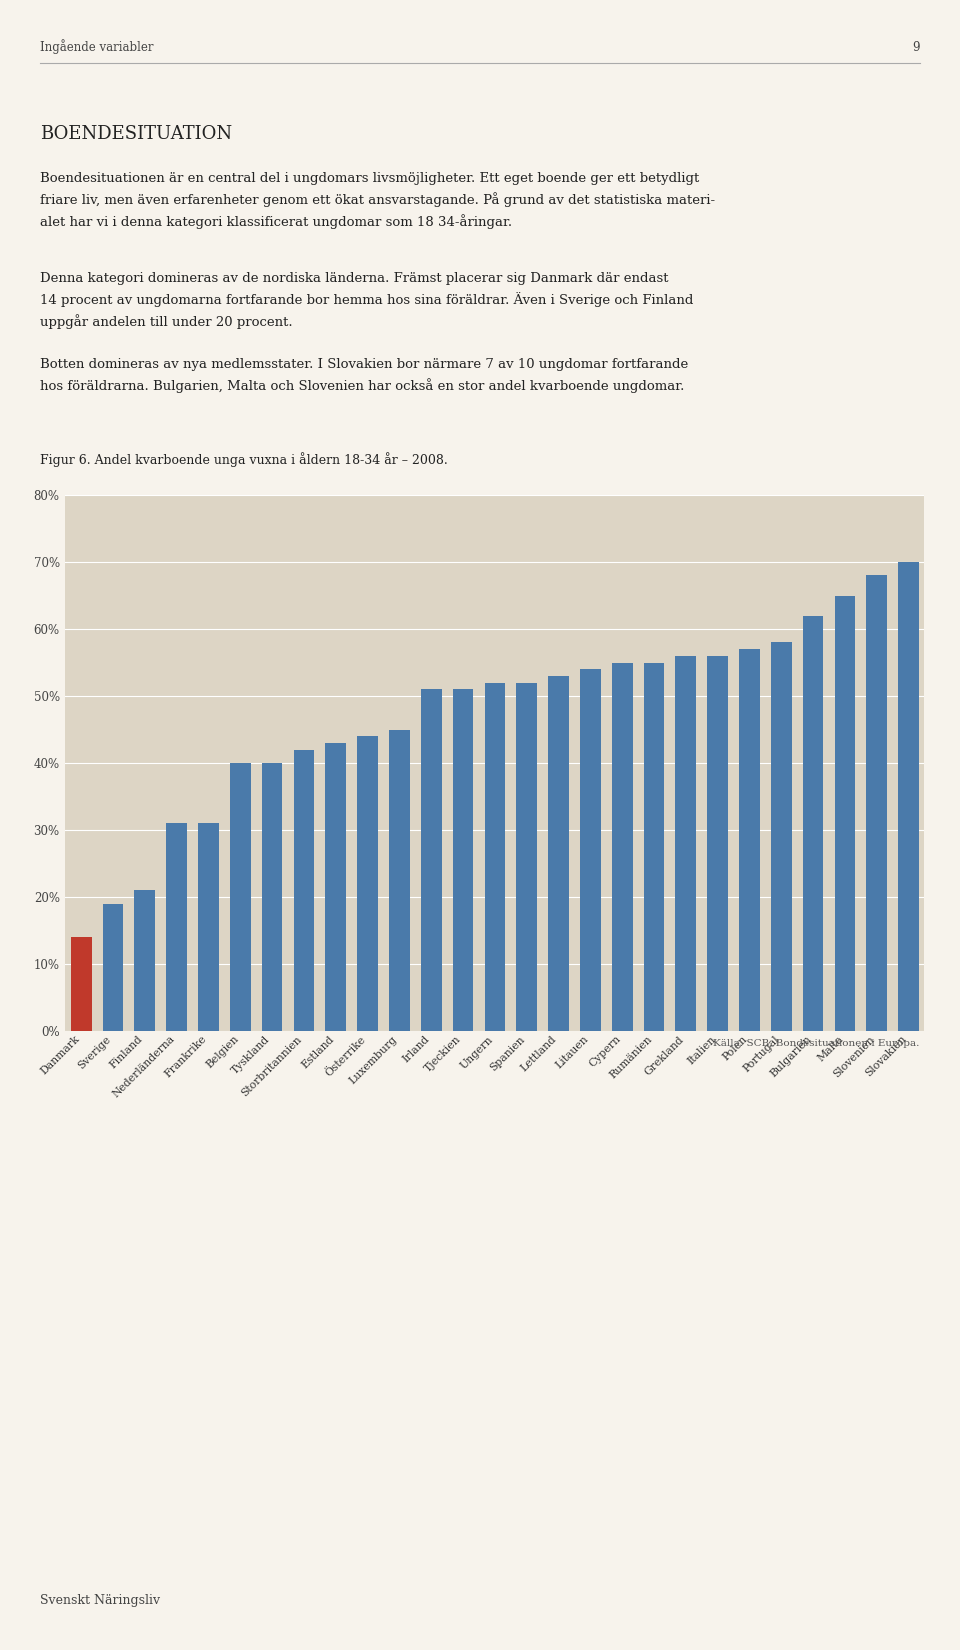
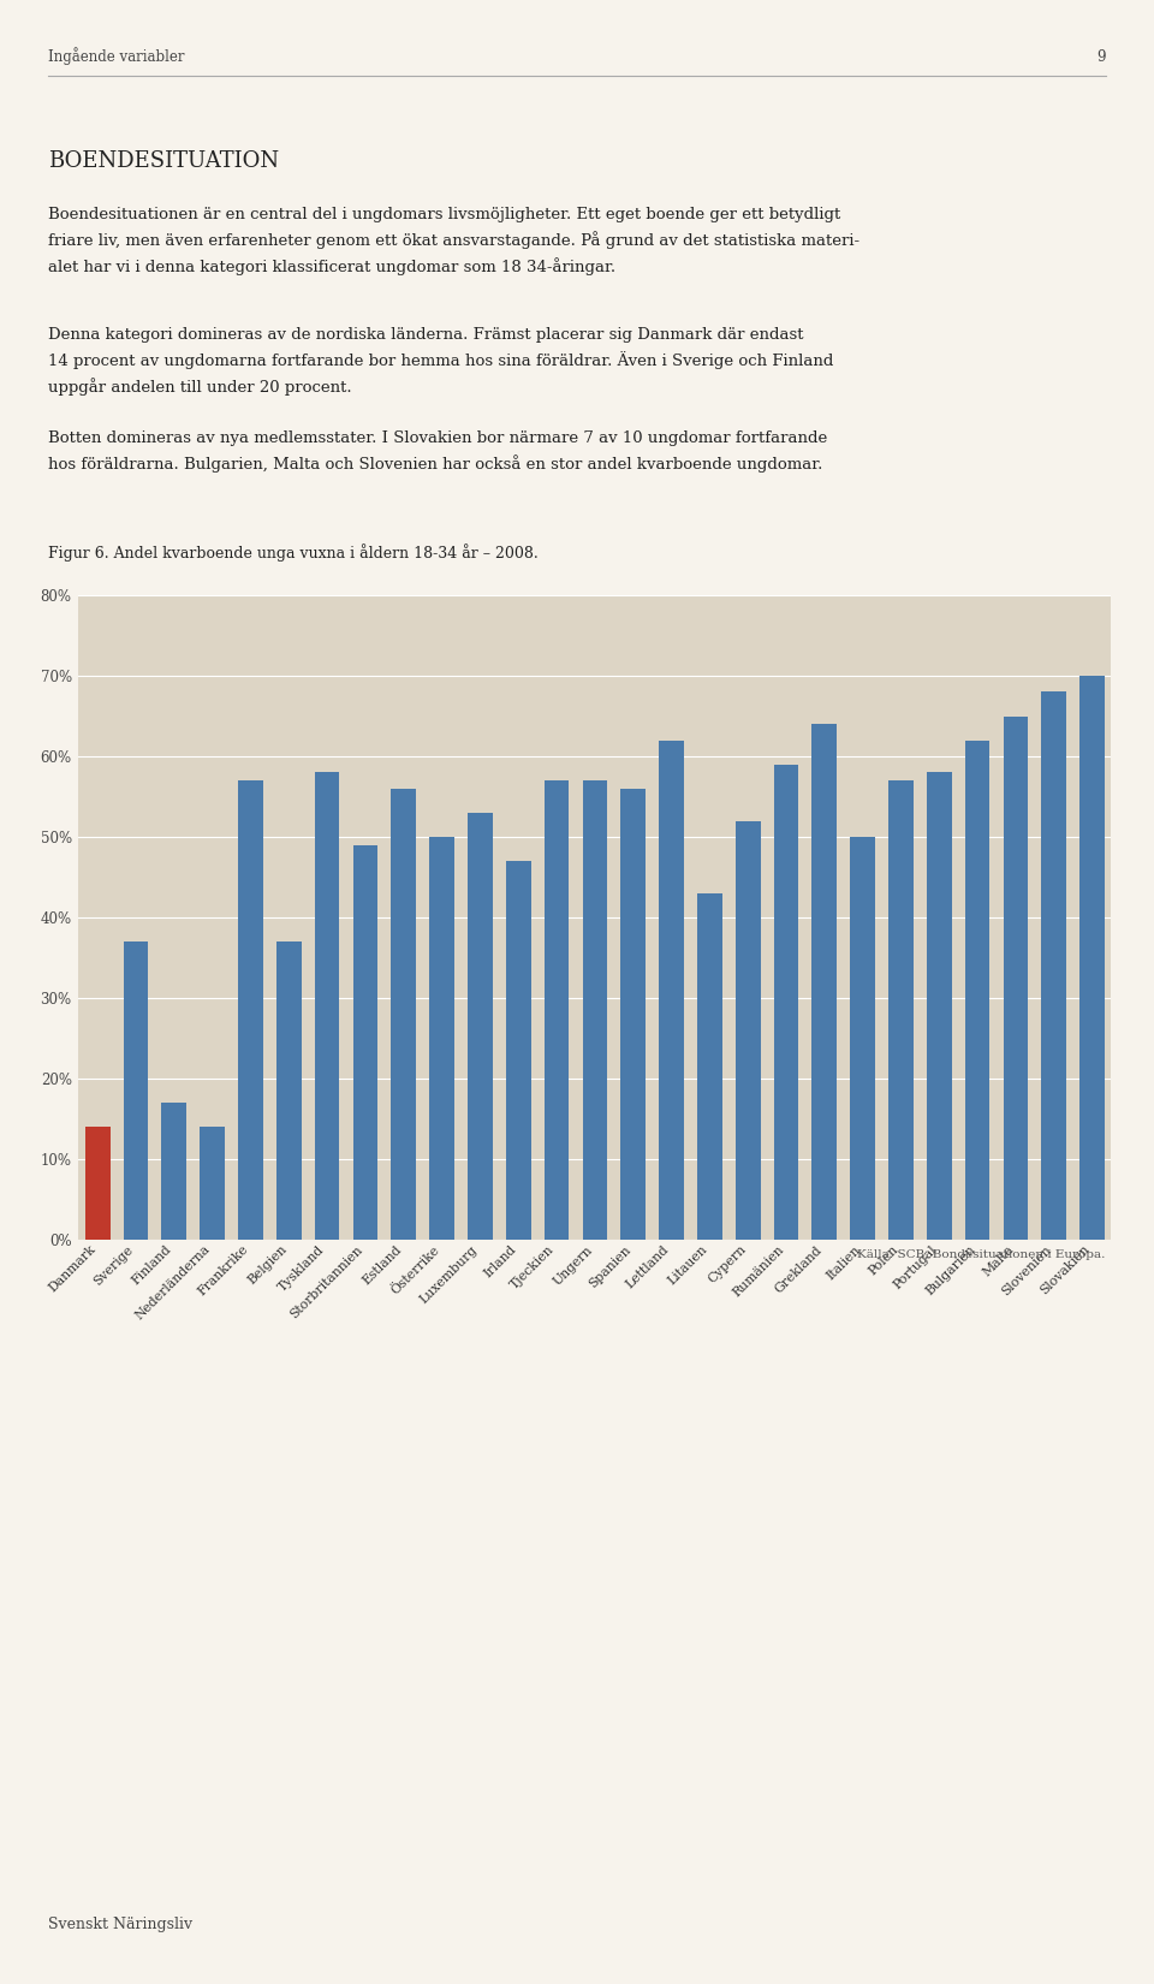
Sverige: 19% -> 37%
Finland: 21% -> 17%
Nederländerna: 31% -> 14%
Frankrike: 31% -> 57%
Belgien: 40% -> 37%
Tyskland: 40% -> 58%
Storbritannien: 42% -> 49%
Estland: 43% -> 56%
Österrike: 44% -> 50%
Luxemburg: 45% -> 53%
Irland: 51% -> 47%
Tjeckien: 51% -> 57%
Ungern: 52% -> 57%
Spanien: 52% -> 56%
Lettland: 53% -> 62%
Litauen: 54% -> 43%
Cypern: 55% -> 52%
Rumänien: 55% -> 59%
Grekland: 56% -> 64%
Italien: 56% -> 50%
